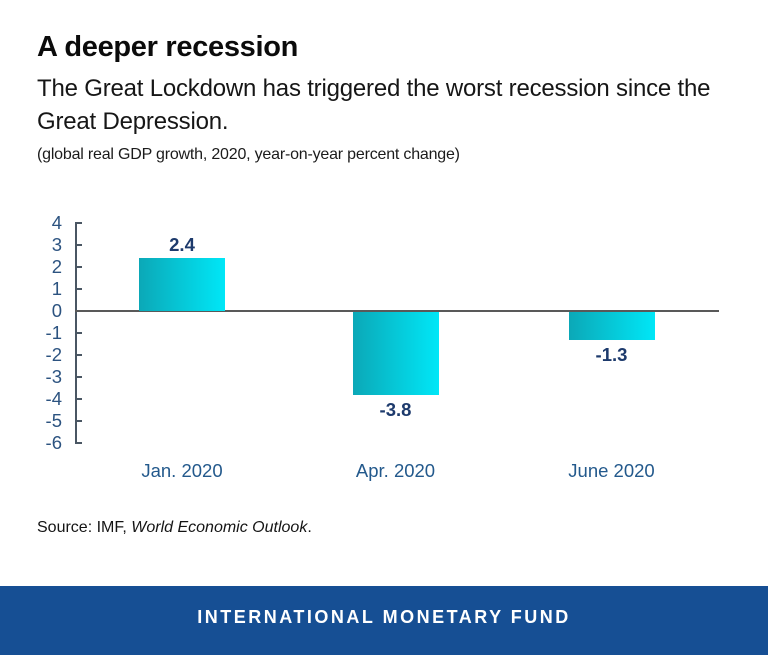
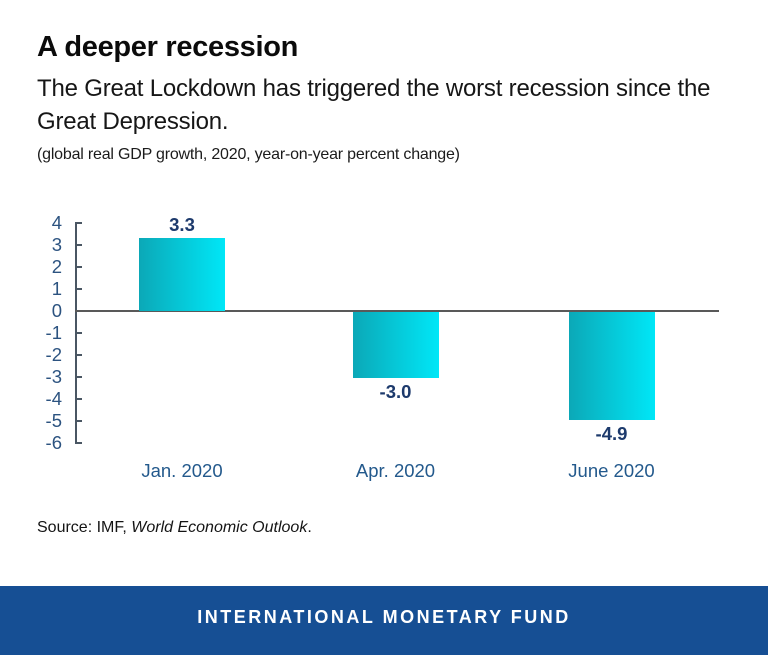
Jan. 2020: 2.4 -> 3.3
Apr. 2020: -3.8 -> -3.0
June 2020: -1.3 -> -4.9
